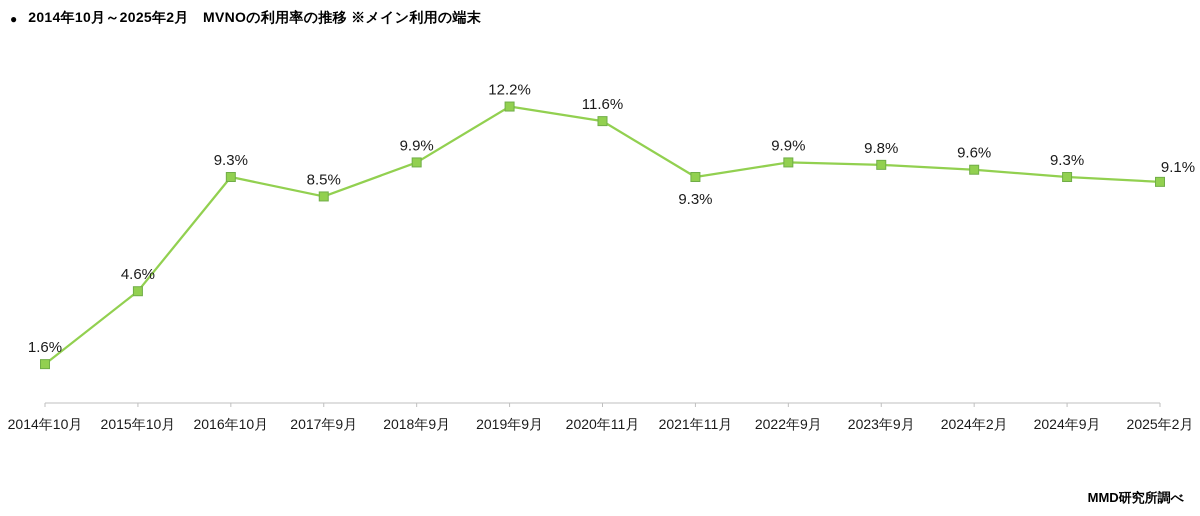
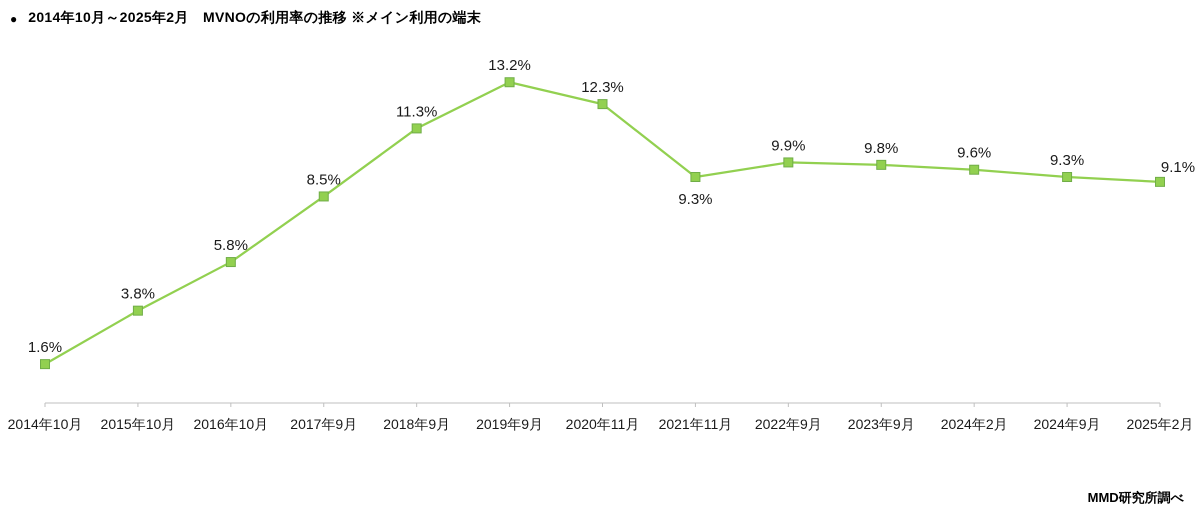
2015年10月: 4.6% -> 3.8%
2016年10月: 9.3% -> 5.8%
2018年9月: 9.9% -> 11.3%
2019年9月: 12.2% -> 13.2%
2020年11月: 11.6% -> 12.3%
